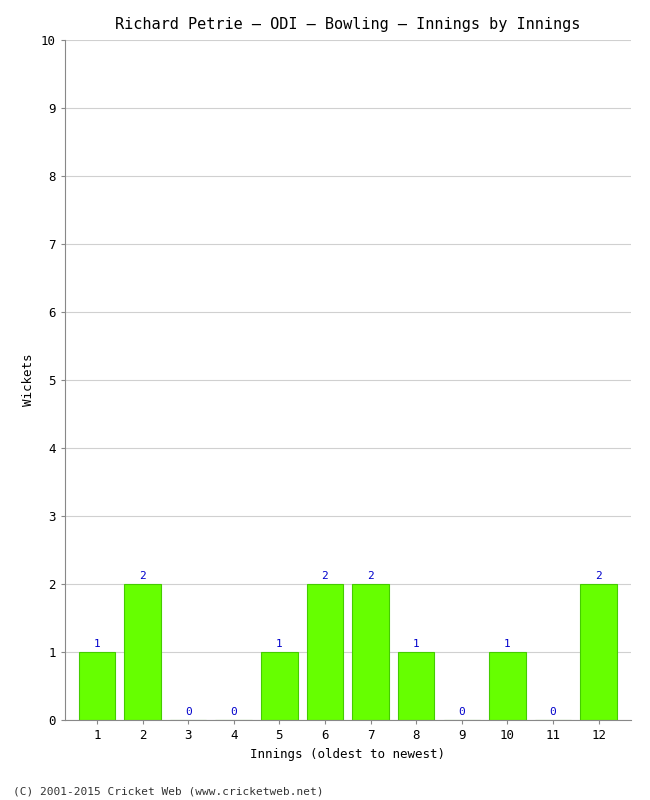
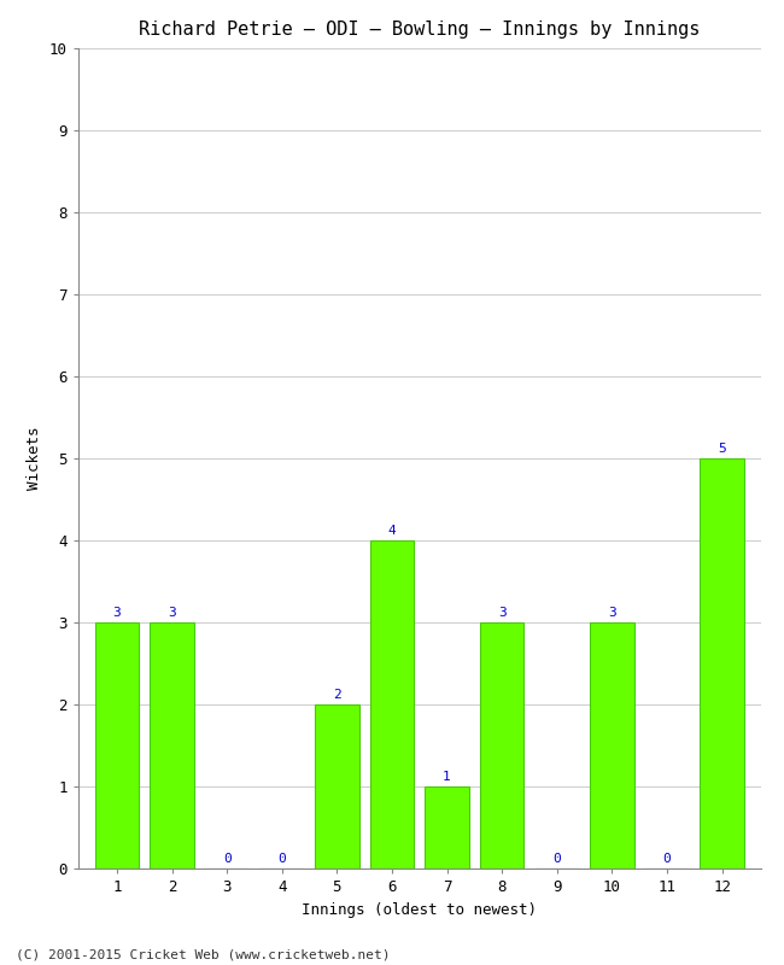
1: 1 -> 3
2: 2 -> 3
5: 1 -> 2
6: 2 -> 4
7: 2 -> 1
8: 1 -> 3
10: 1 -> 3
12: 2 -> 5
